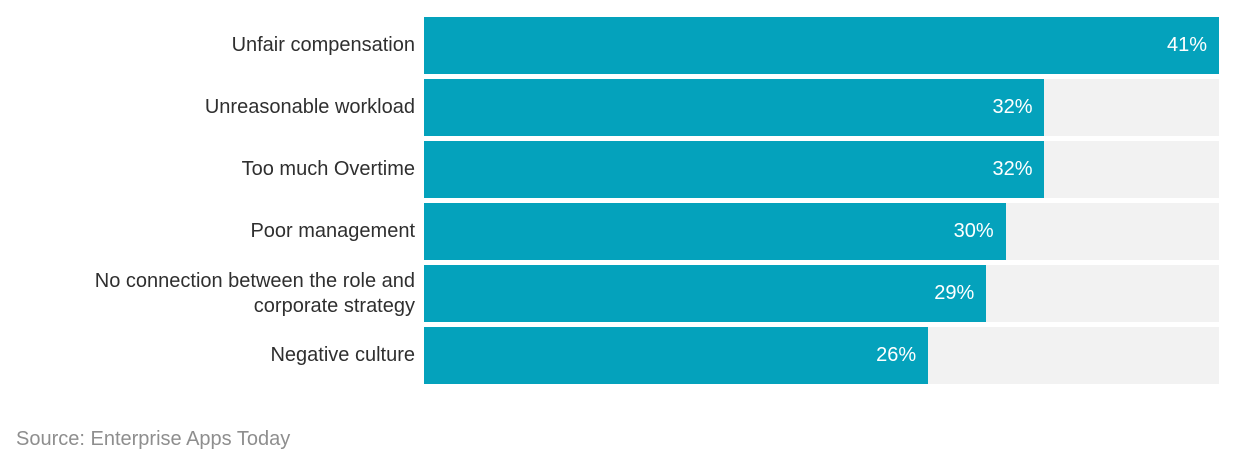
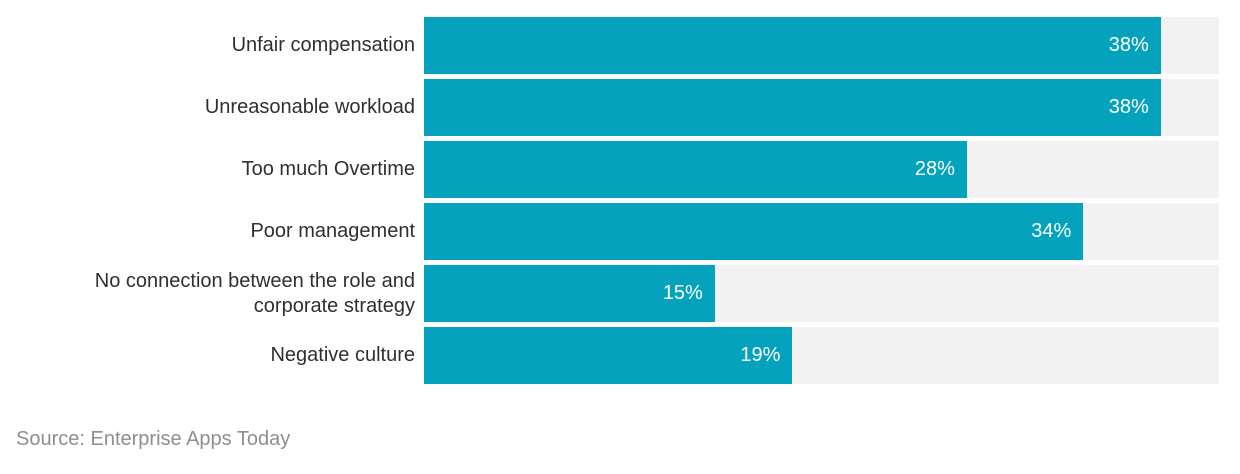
Unfair compensation: 41% -> 38%
Unreasonable workload: 32% -> 38%
Too much Overtime: 32% -> 28%
Poor management: 30% -> 34%
No connection between the role and corporate strategy: 29% -> 15%
Negative culture: 26% -> 19%
